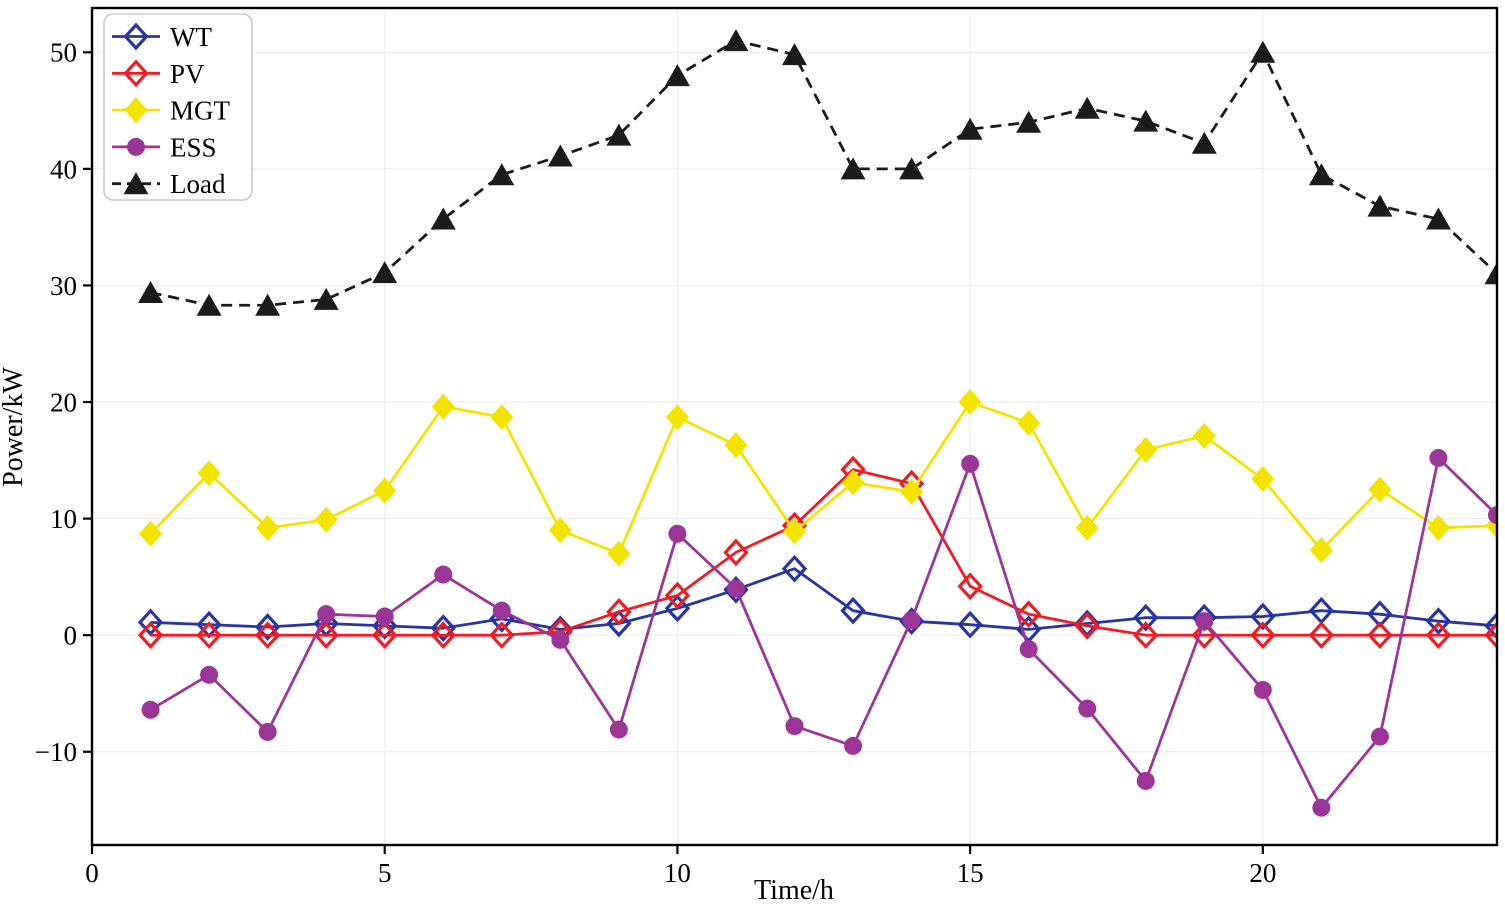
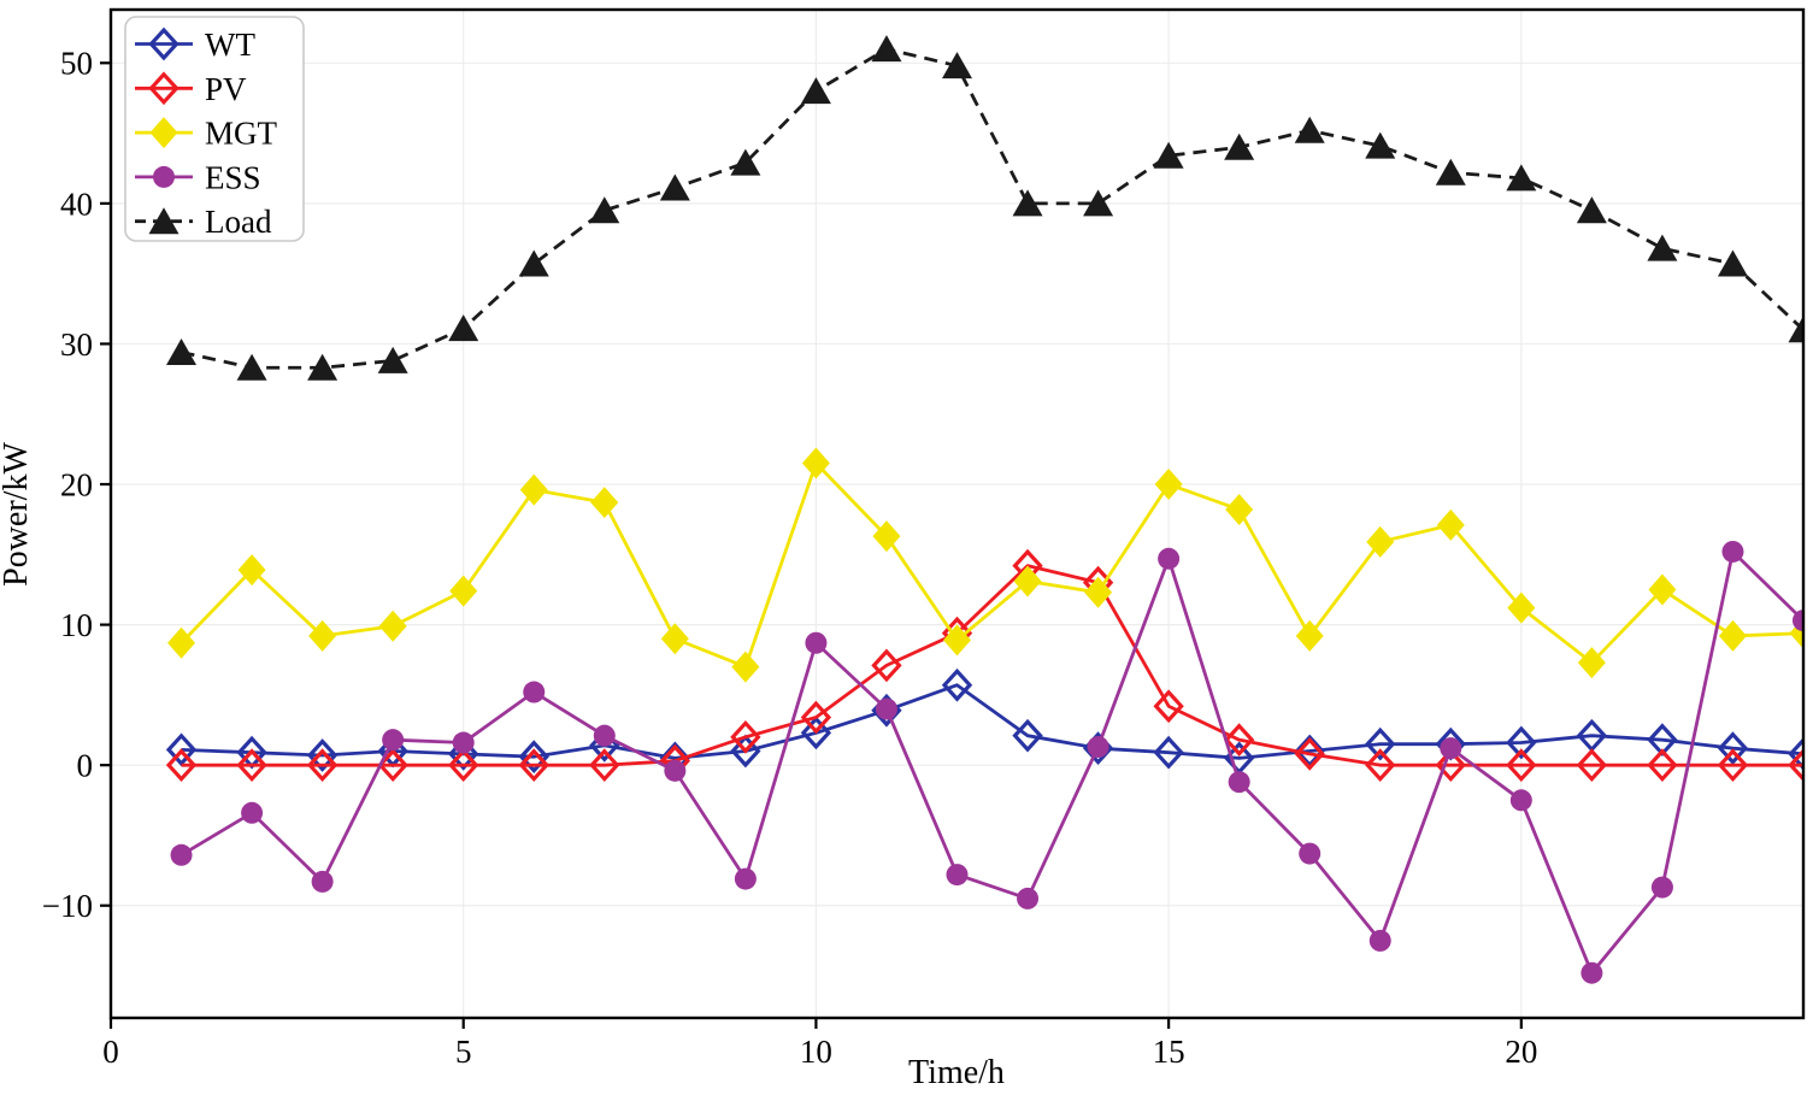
MGT/10: 18.7 -> 21.5
MGT/20: 13.4 -> 11.2
ESS/20: -4.7 -> -2.5
Load/20: 50.0 -> 41.8
